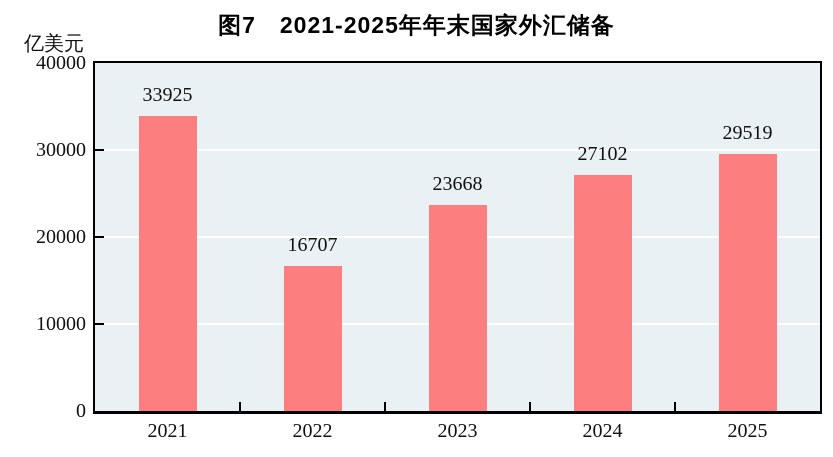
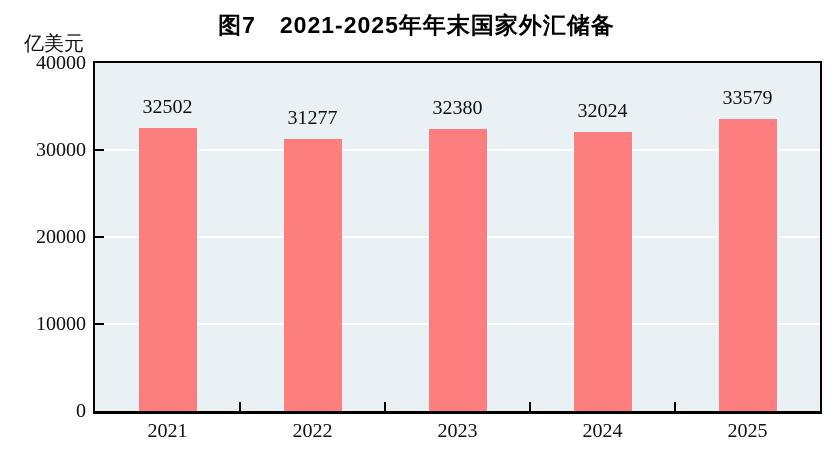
2021: 33925 -> 32502
2022: 16707 -> 31277
2023: 23668 -> 32380
2024: 27102 -> 32024
2025: 29519 -> 33579
